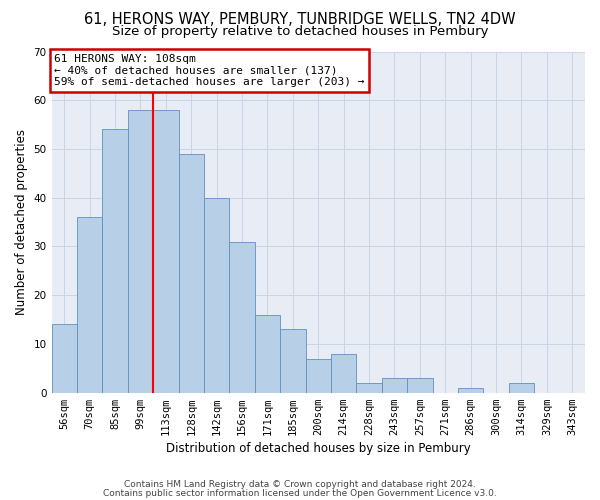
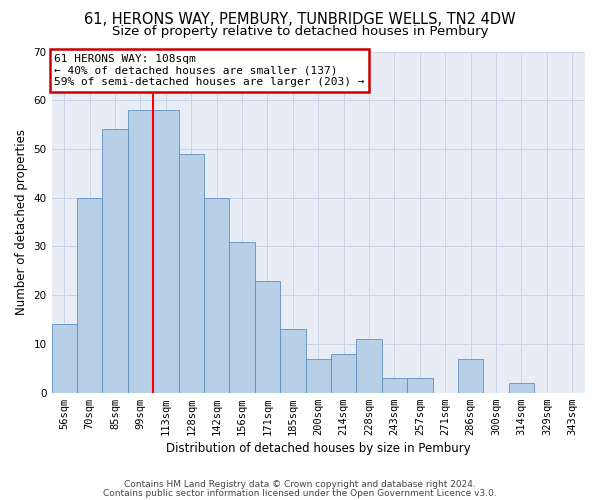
70sqm: 36 -> 40
171sqm: 16 -> 23
228sqm: 2 -> 11
286sqm: 1 -> 7
